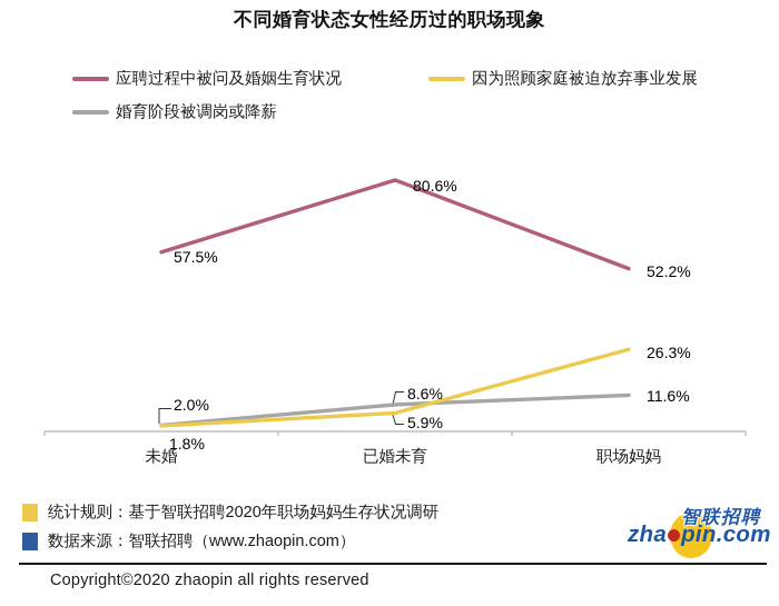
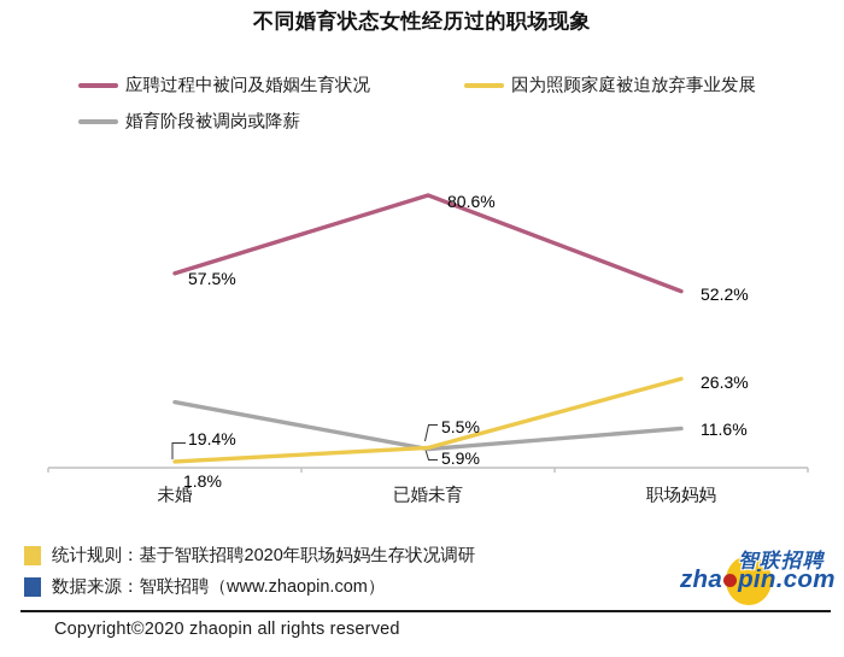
婚育阶段被调岗或降薪/未婚: 2.0% -> 19.4%
婚育阶段被调岗或降薪/已婚未育: 8.6% -> 5.5%
